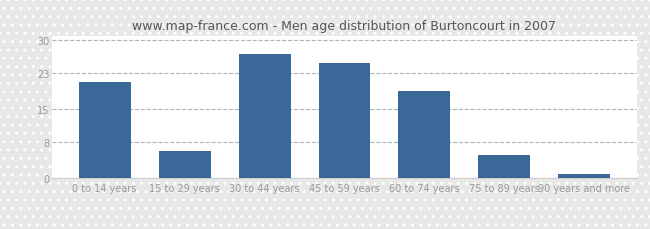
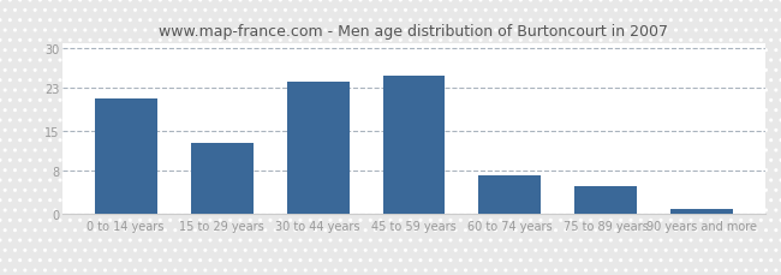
15 to 29 years: 6 -> 13
30 to 44 years: 27 -> 24
60 to 74 years: 19 -> 7
